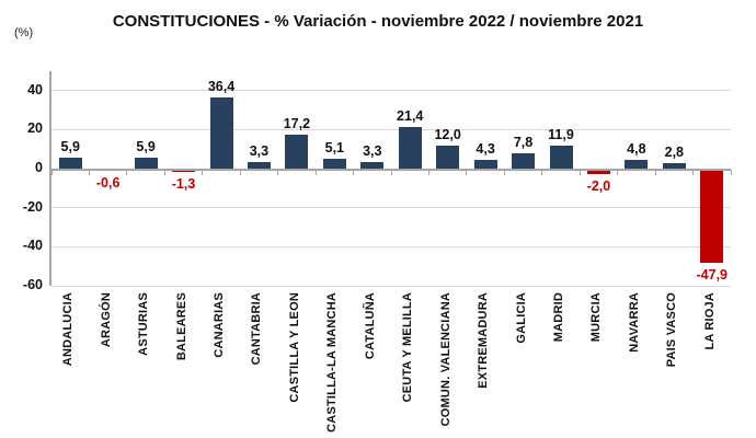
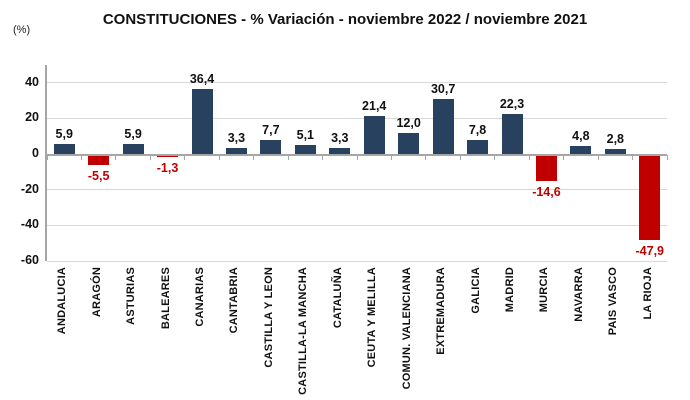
ARAGÓN: -0,6 -> -5,5
CASTILLA Y LEON: 17,2 -> 7,7
EXTREMADURA: 4,3 -> 30,7
MADRID: 11,9 -> 22,3
MURCIA: -2,0 -> -14,6
